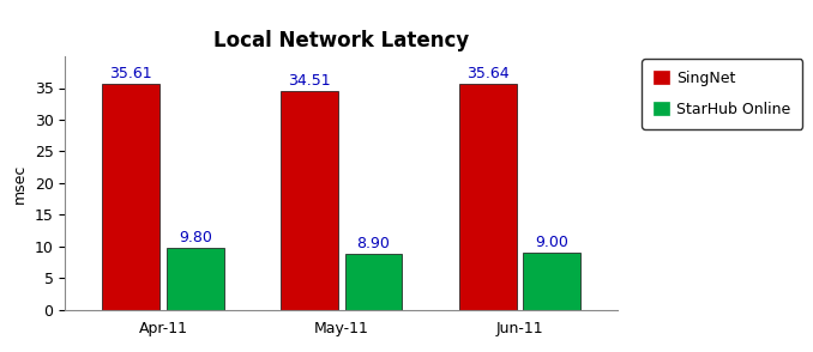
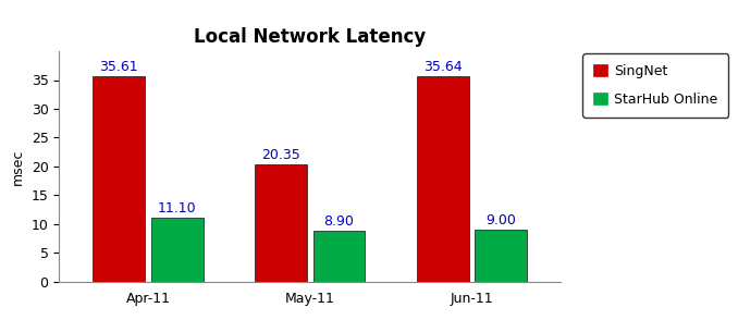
StarHub Online/Apr-11: 9.80 -> 11.10
SingNet/May-11: 34.51 -> 20.35
